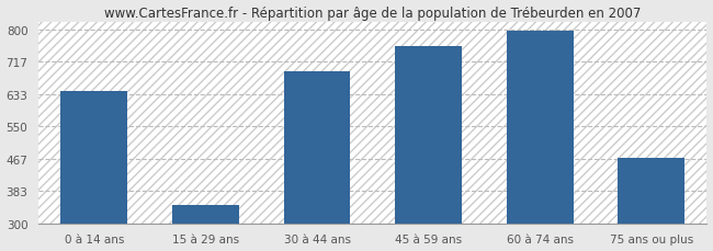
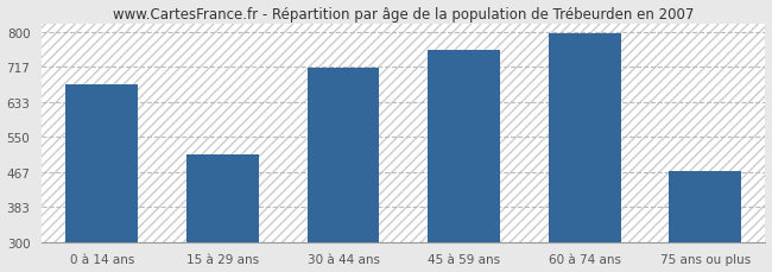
0 à 14 ans: 643 -> 675
15 à 29 ans: 348 -> 510
30 à 44 ans: 693 -> 715
